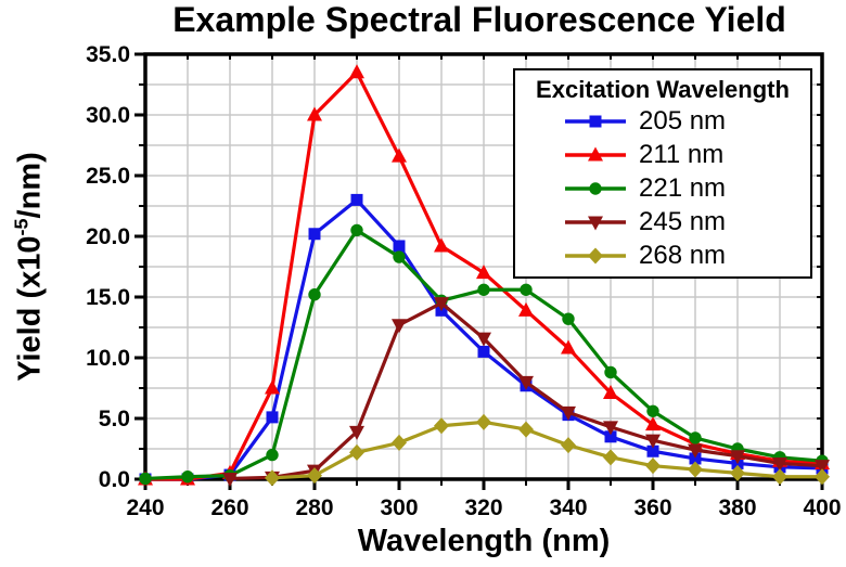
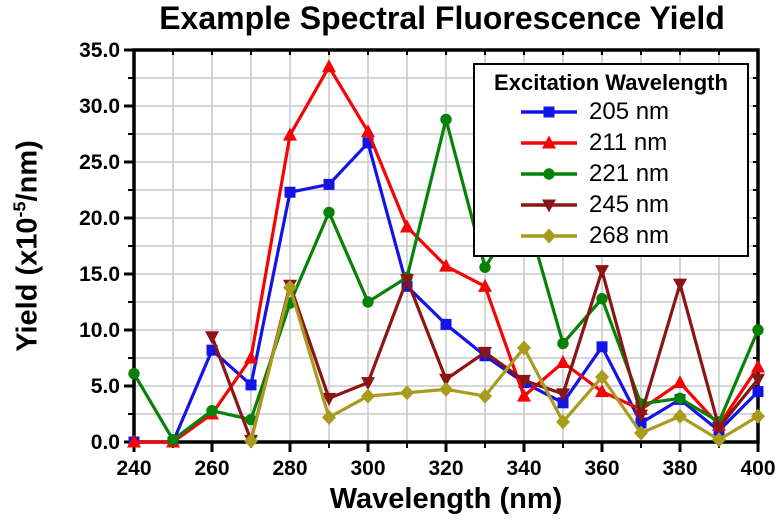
221 nm/240: 0.1 -> 6.1
205 nm/260: 0.3 -> 8.2
211 nm/260: 0.5 -> 2.5
221 nm/260: 0.3 -> 2.8
245 nm/260: 0.1 -> 9.4
205 nm/280: 20.2 -> 22.3
211 nm/280: 30.0 -> 27.4
221 nm/280: 15.2 -> 12.4
245 nm/280: 0.7 -> 14.0
268 nm/280: 0.3 -> 13.8
205 nm/300: 19.2 -> 26.7
211 nm/300: 26.6 -> 27.7
221 nm/300: 18.3 -> 12.5
245 nm/300: 12.7 -> 5.3
268 nm/300: 3.0 -> 4.1
211 nm/320: 17.0 -> 15.7
221 nm/320: 15.6 -> 28.8
245 nm/320: 11.6 -> 5.6
211 nm/340: 10.8 -> 4.1
221 nm/340: 13.2 -> 21.0
268 nm/340: 2.8 -> 8.4
205 nm/360: 2.3 -> 8.5
221 nm/360: 5.6 -> 12.8
245 nm/360: 3.2 -> 15.3
268 nm/360: 1.1 -> 5.8
205 nm/380: 1.3 -> 3.8
211 nm/380: 2.1 -> 5.3
221 nm/380: 2.5 -> 3.9
245 nm/380: 1.9 -> 14.1
268 nm/380: 0.5 -> 2.3
205 nm/400: 0.9 -> 4.5
211 nm/400: 1.3 -> 6.7
221 nm/400: 1.5 -> 10.0
245 nm/400: 1.1 -> 5.6
268 nm/400: 0.2 -> 2.3
